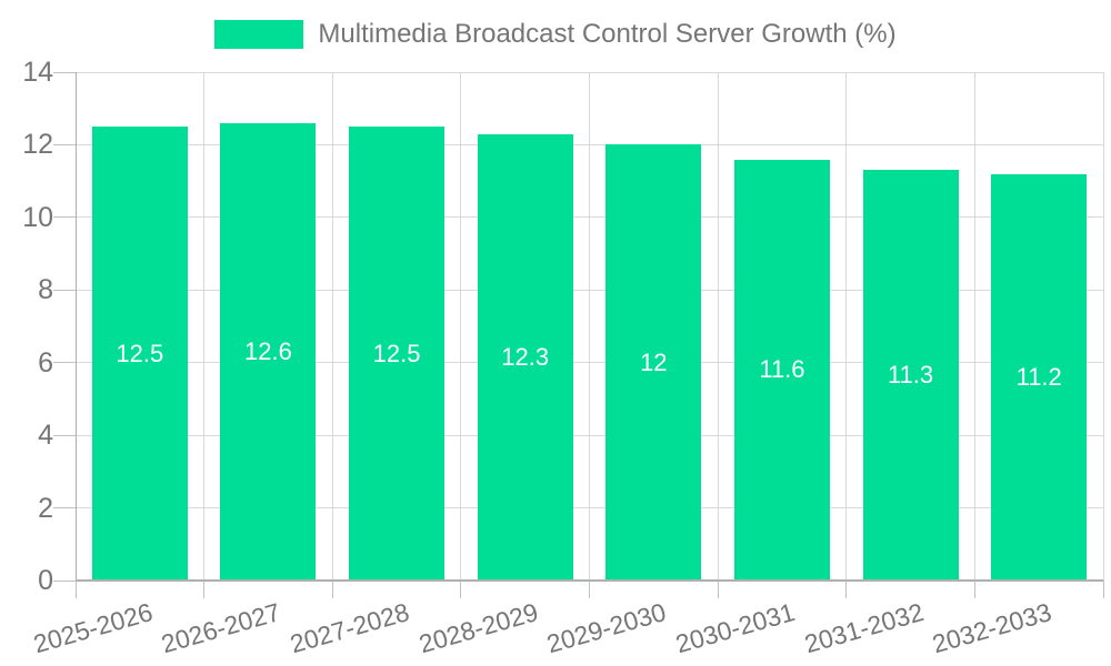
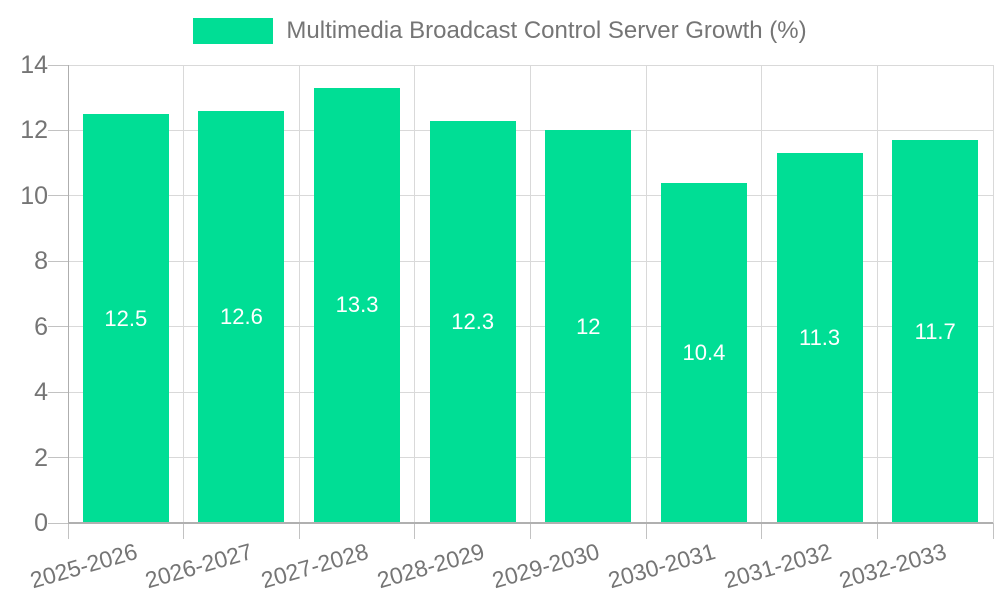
2027-2028: 12.5 -> 13.3
2030-2031: 11.6 -> 10.4
2032-2033: 11.2 -> 11.7
